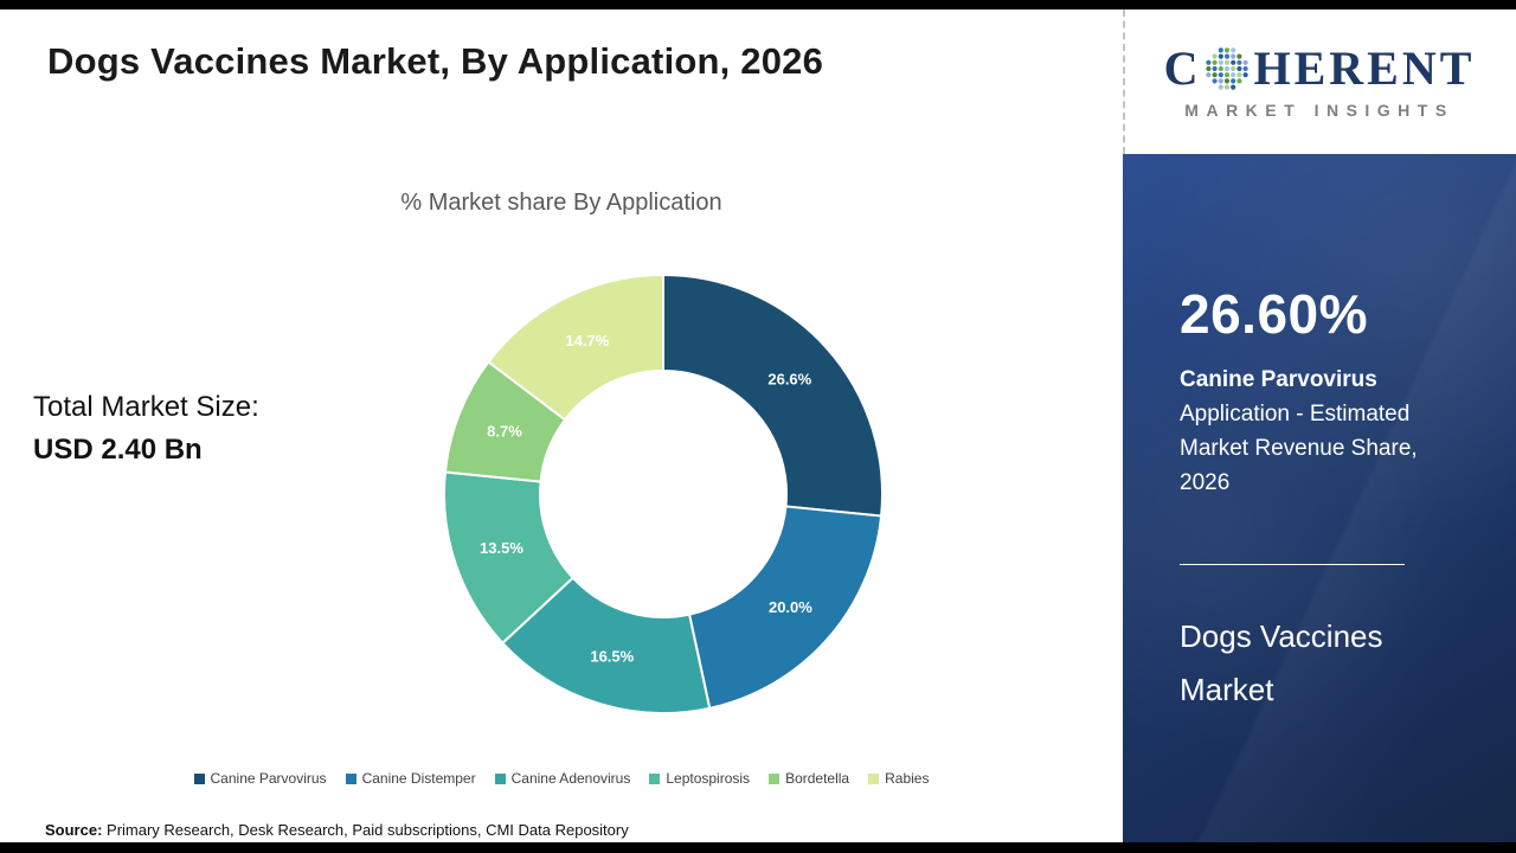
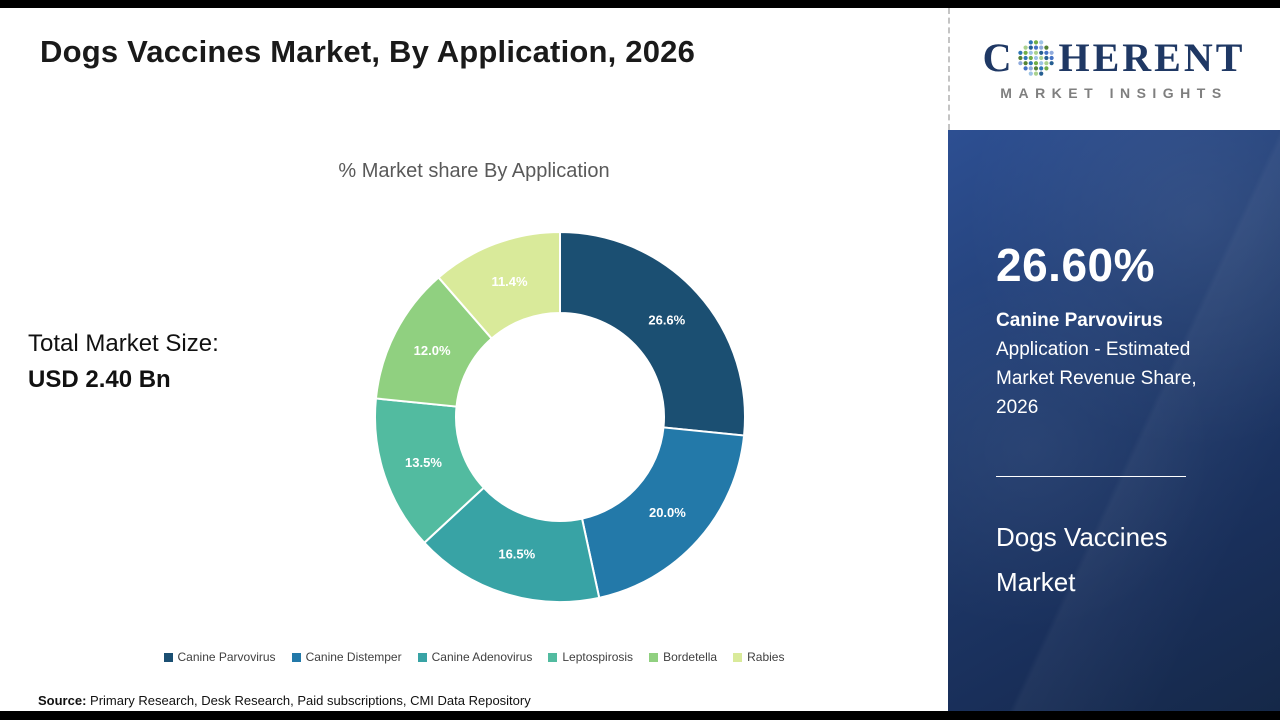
Bordetella: 8.7% -> 12.0%
Rabies: 14.7% -> 11.4%
